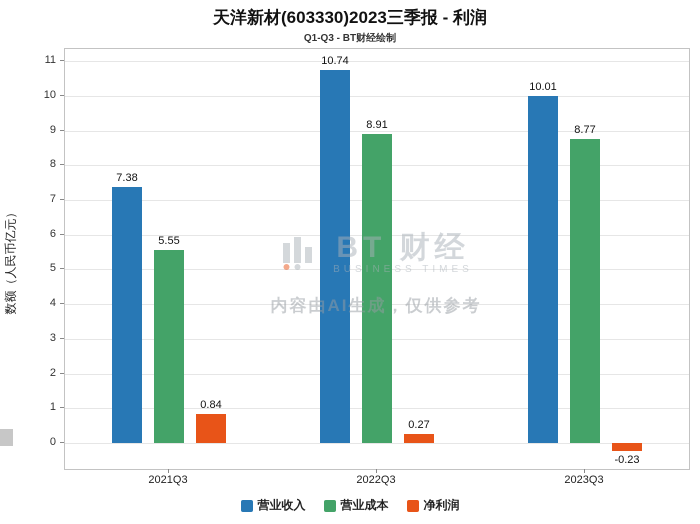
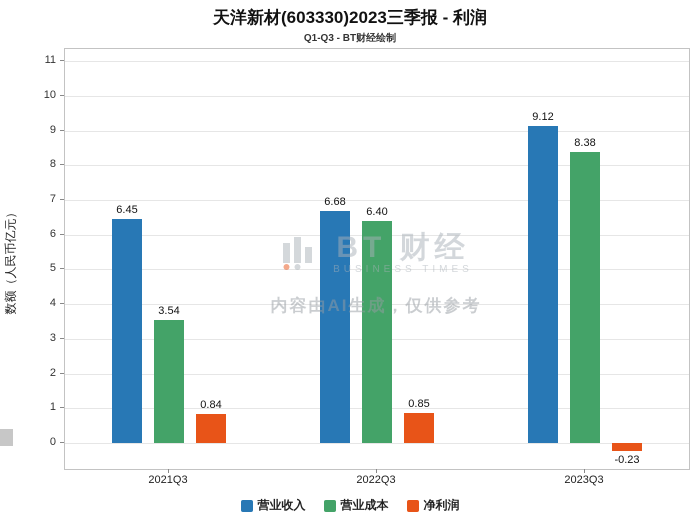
营业收入/2021Q3: 7.38 -> 6.45
营业成本/2021Q3: 5.55 -> 3.54
营业收入/2022Q3: 10.74 -> 6.68
营业成本/2022Q3: 8.91 -> 6.40
净利润/2022Q3: 0.27 -> 0.85
营业收入/2023Q3: 10.01 -> 9.12
营业成本/2023Q3: 8.77 -> 8.38
